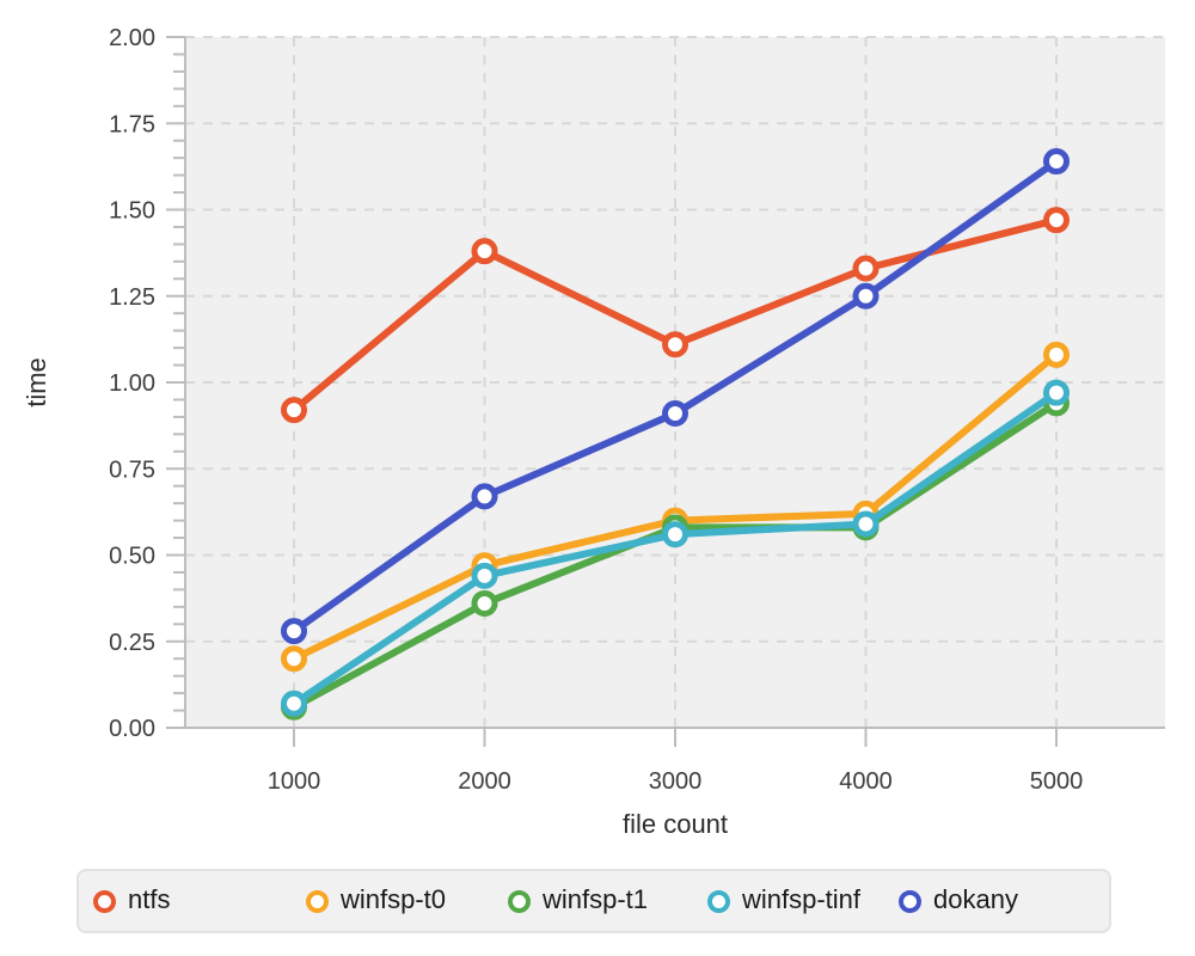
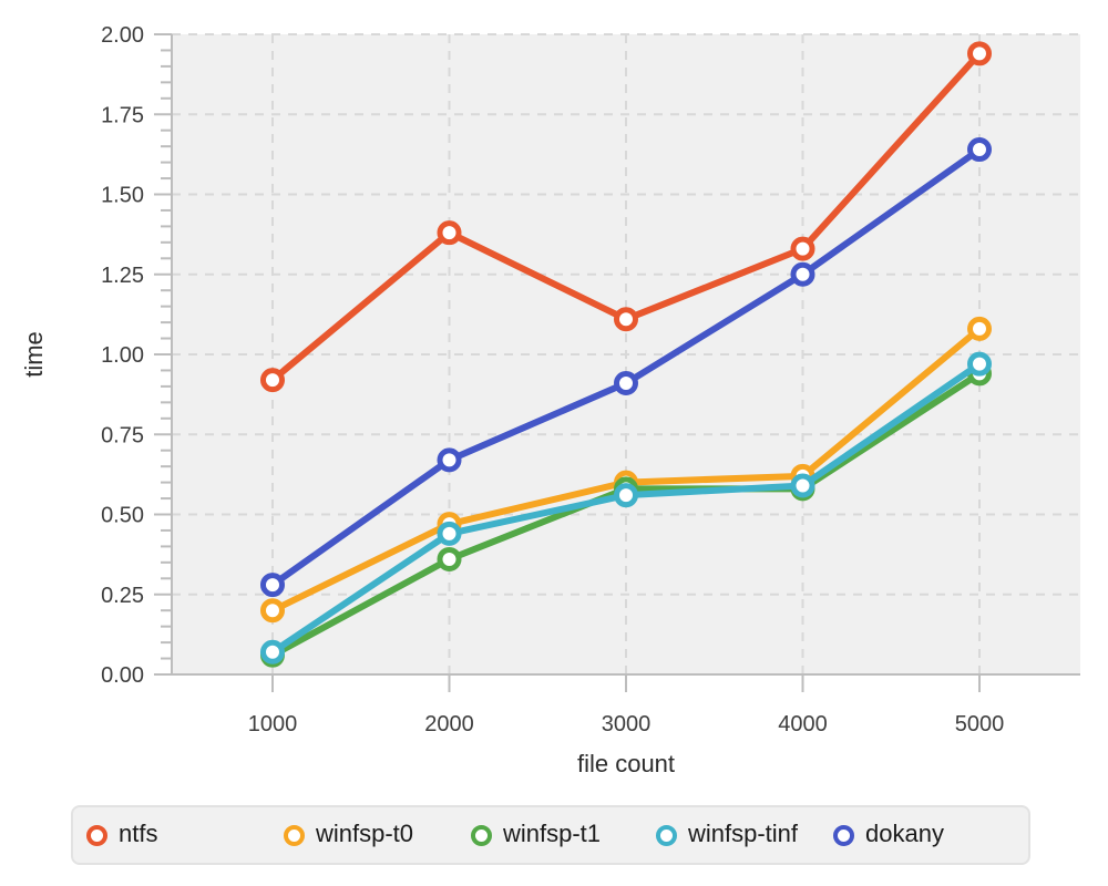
ntfs/5000: 1.47 -> 1.94
